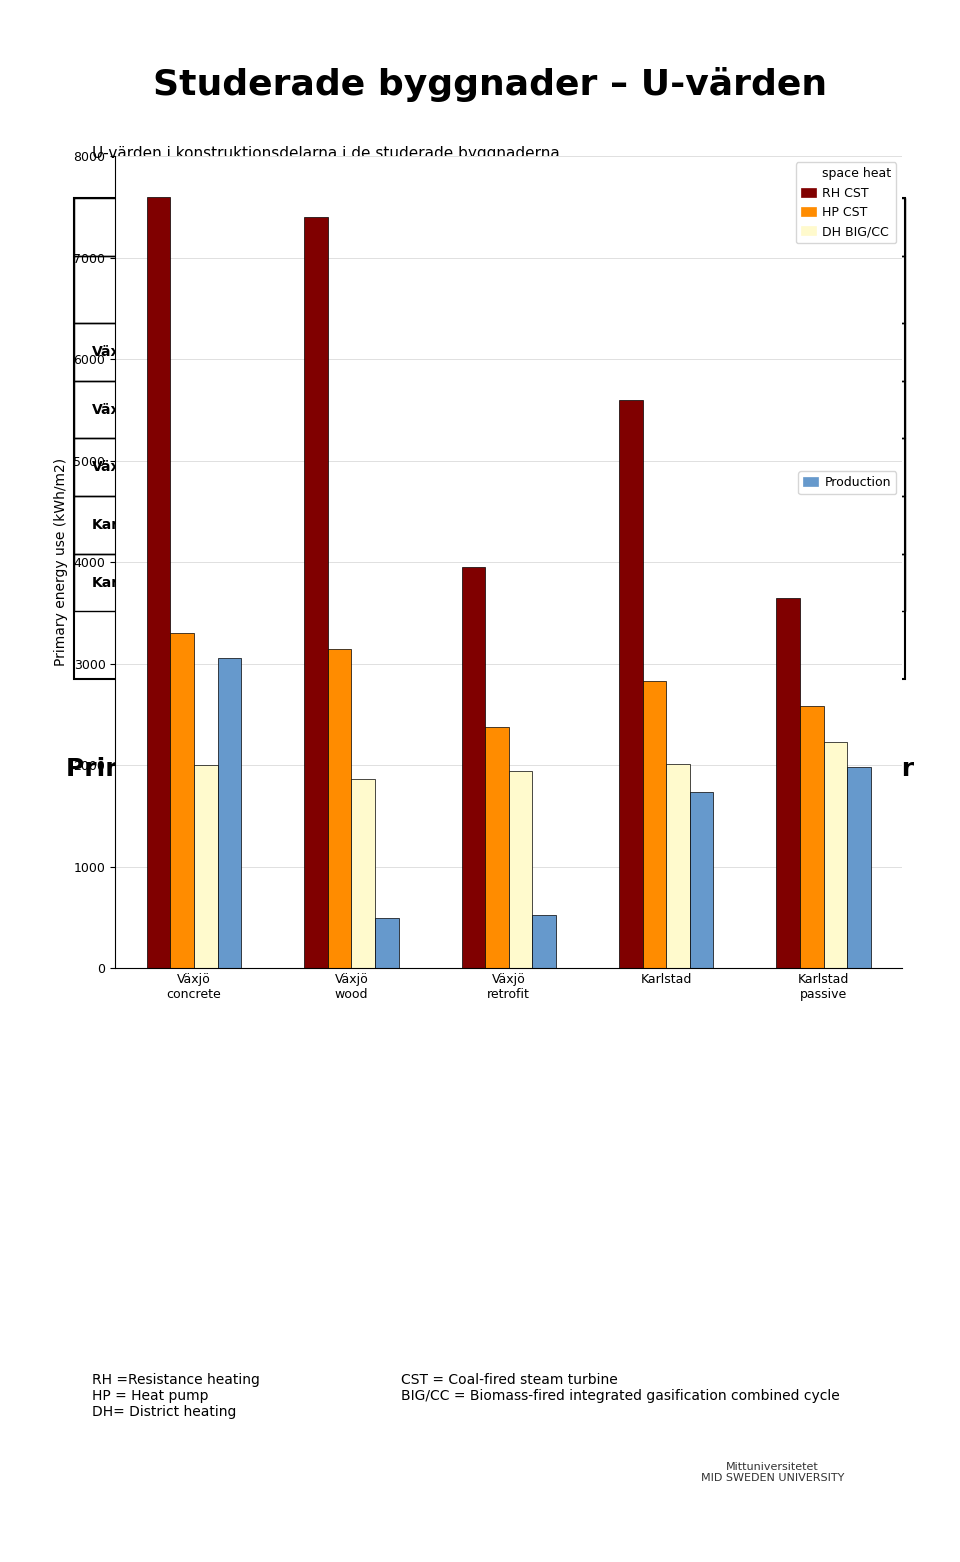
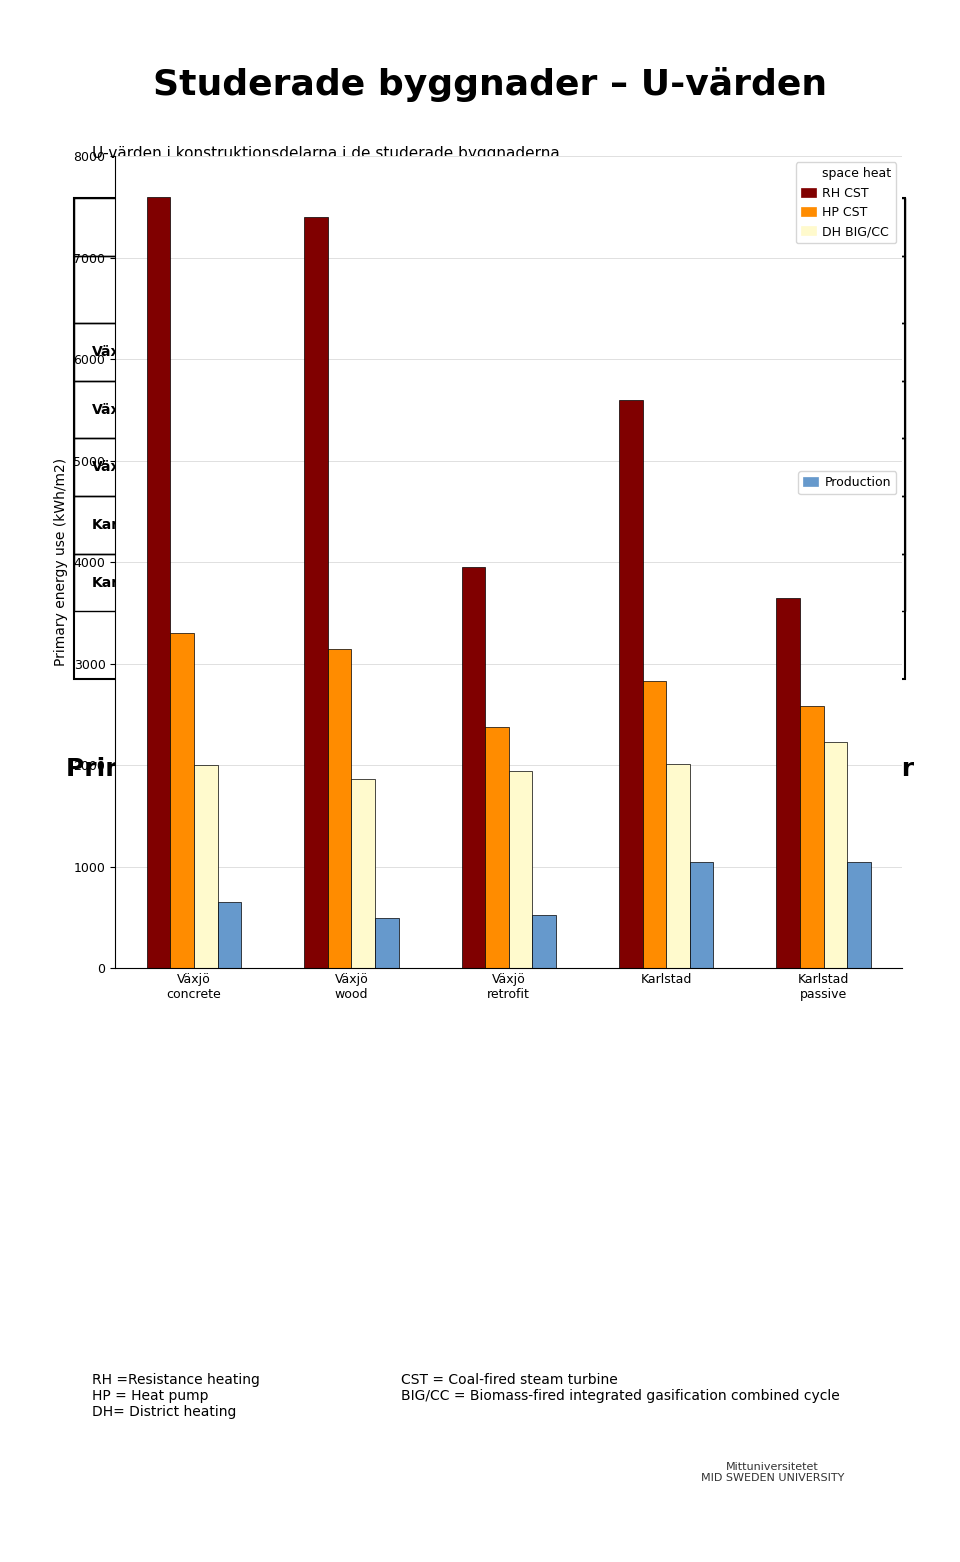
Production/Växjö concrete: 3060 -> 650
Production/Karlstad: 1740 -> 1050
Production/Karlstad passive: 1980 -> 1050
